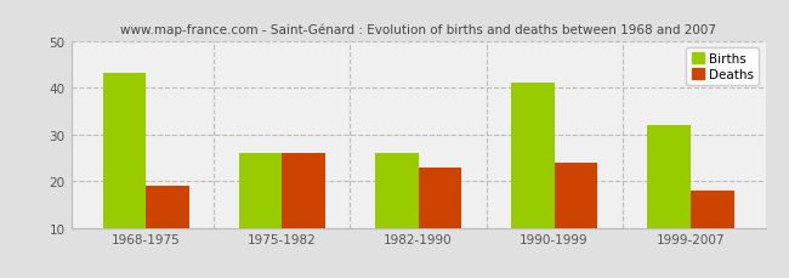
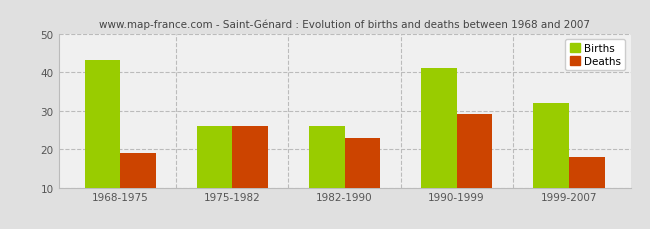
Deaths/1990-1999: 24 -> 29
